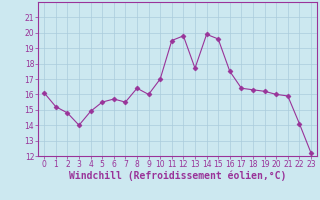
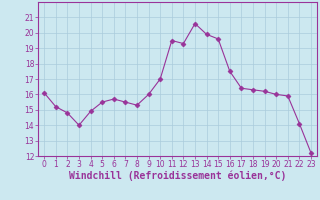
8: 16.4 -> 15.3
12: 19.8 -> 19.3
13: 17.7 -> 20.6
